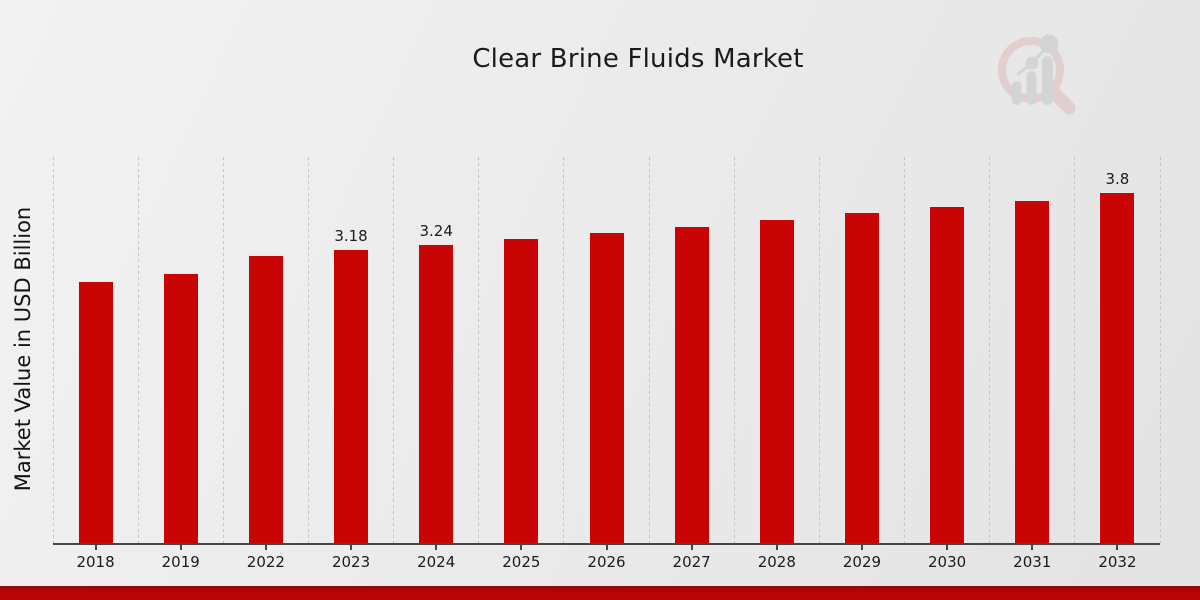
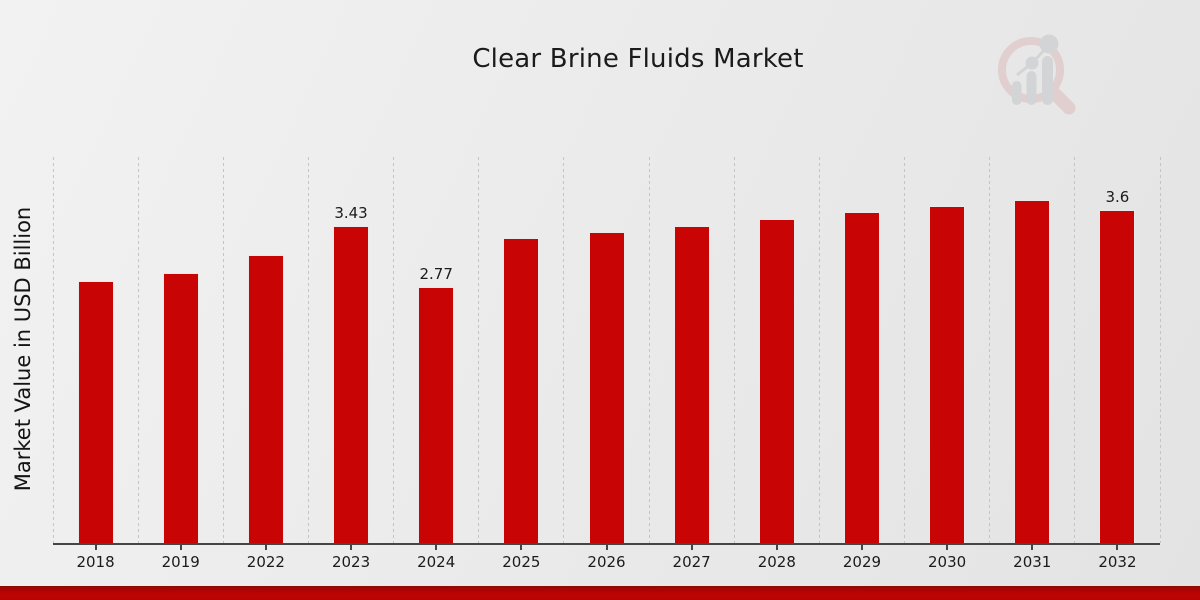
2023: 3.18 -> 3.43
2024: 3.24 -> 2.77
2032: 3.8 -> 3.6
